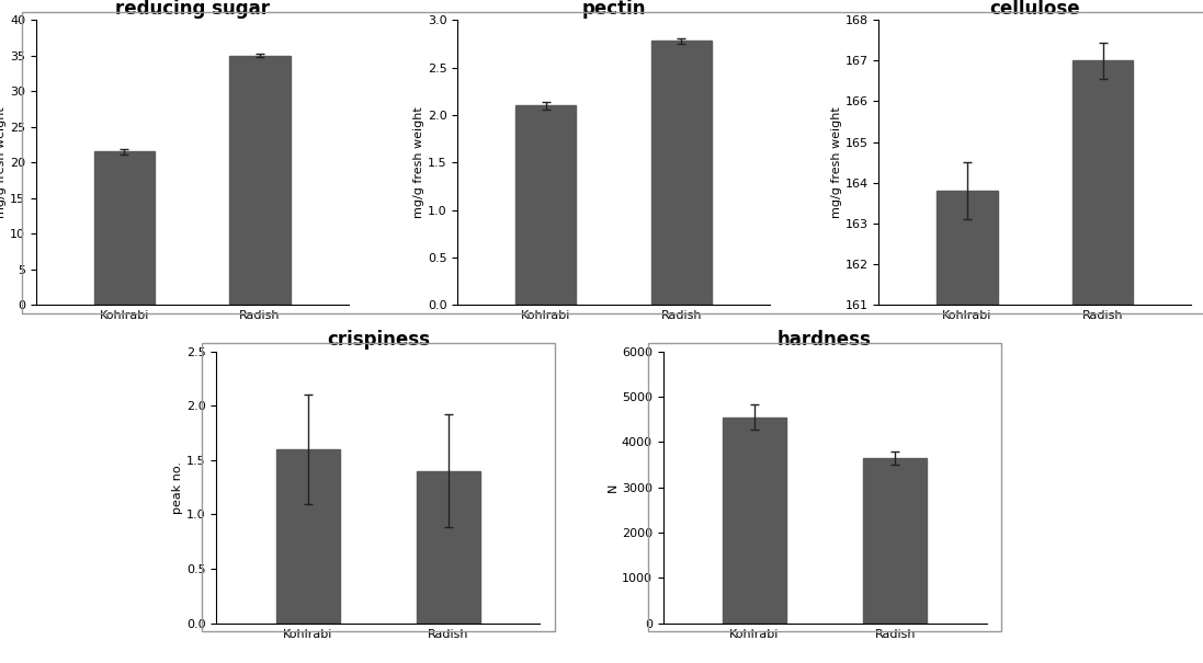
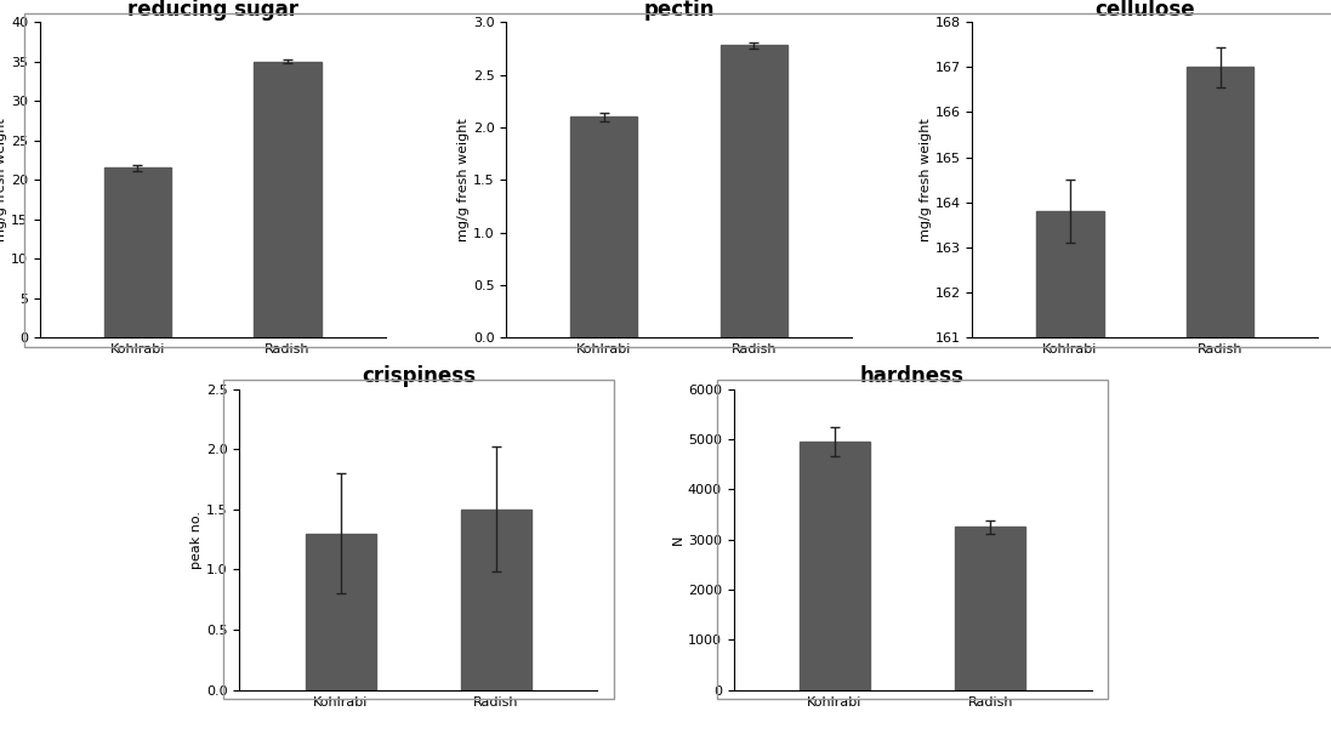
crispiness/Kohlrabi: 1.6 -> 1.3
crispiness/Radish: 1.4 -> 1.5
hardness/Kohlrabi: 4550 -> 4950
hardness/Radish: 3650 -> 3250
